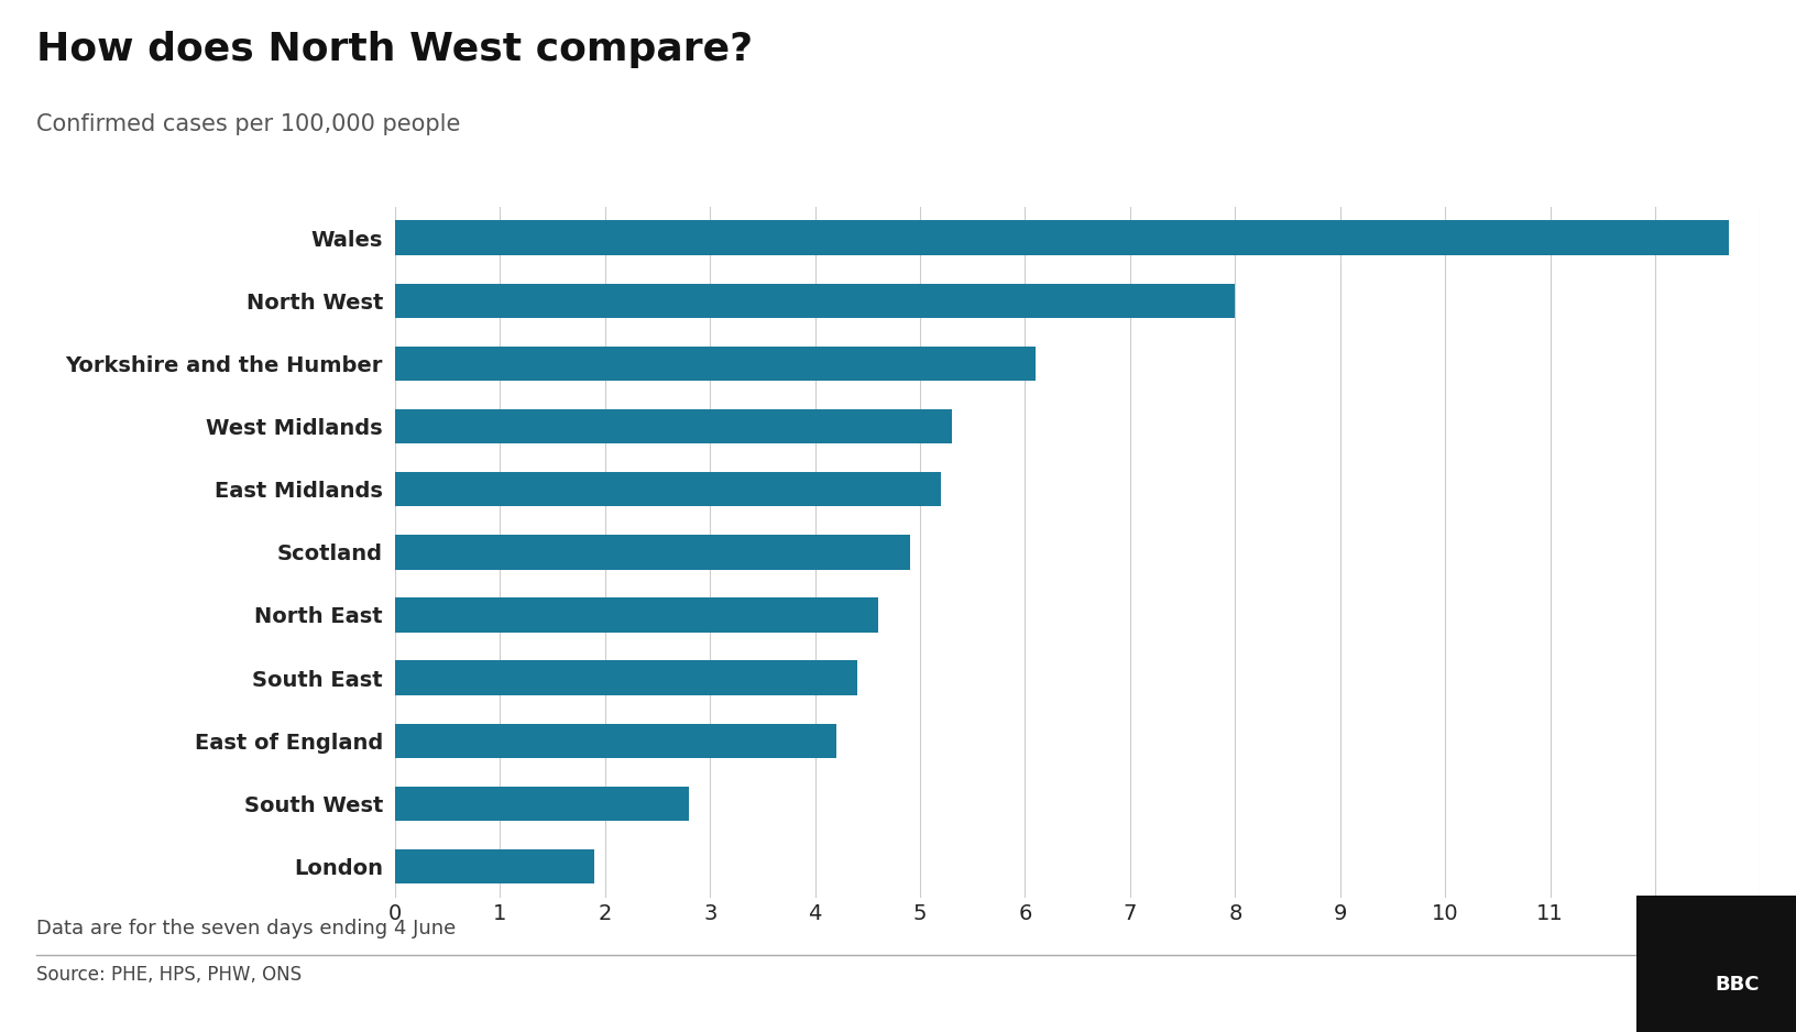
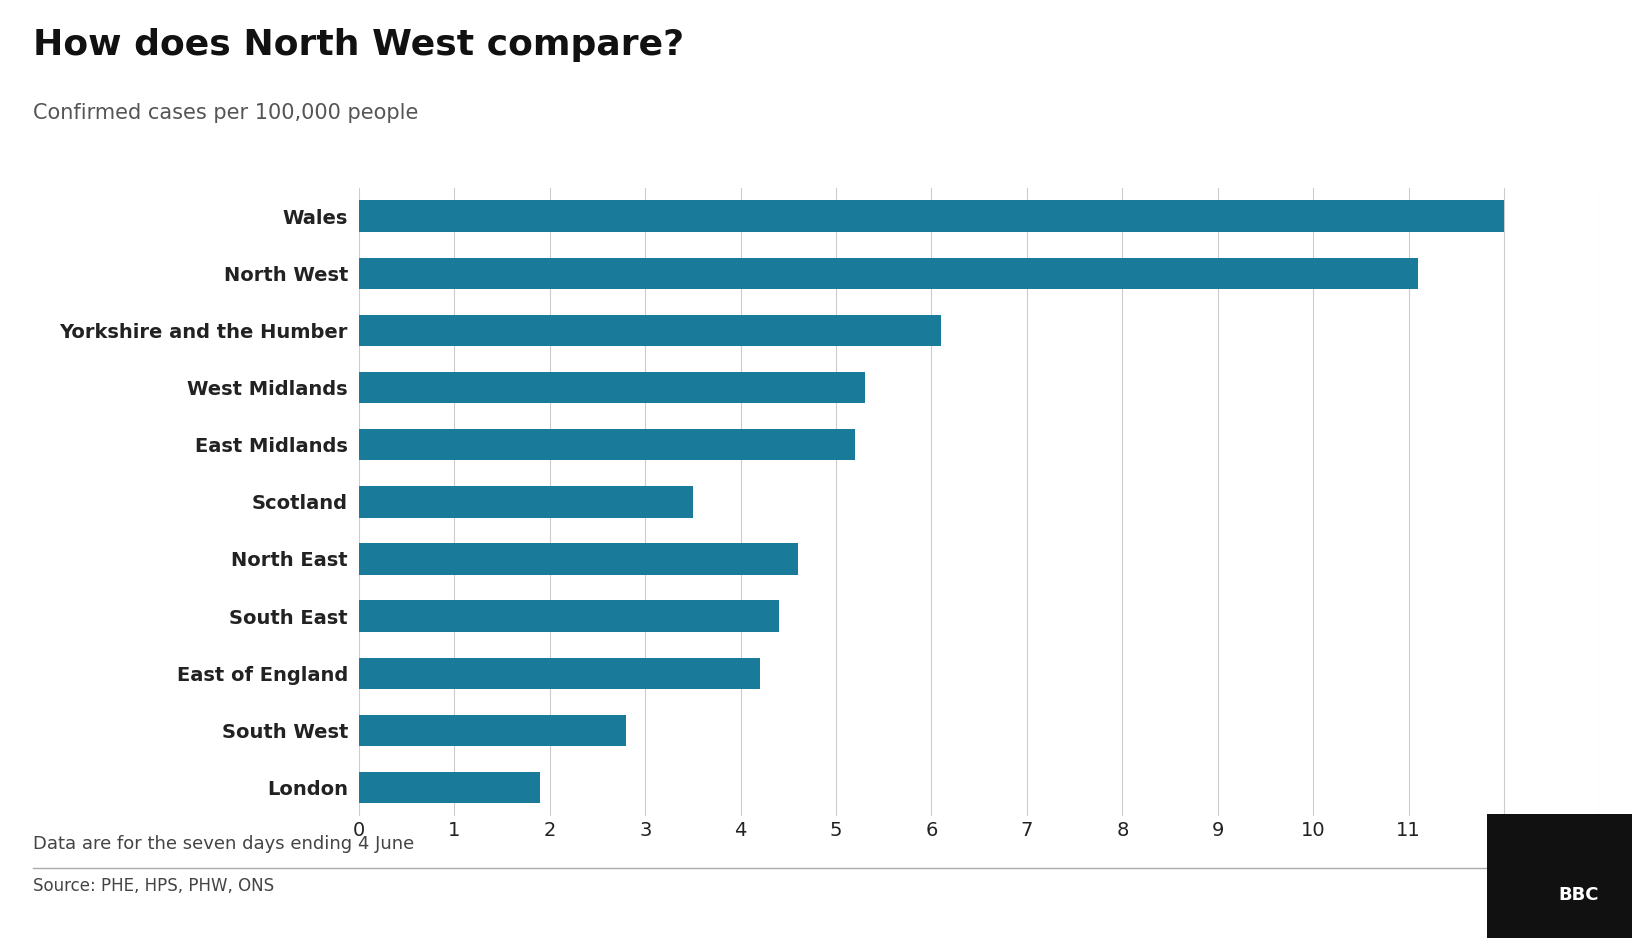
Wales: 12.7 -> 12.0
North West: 8.0 -> 11.1
Scotland: 4.9 -> 3.5
